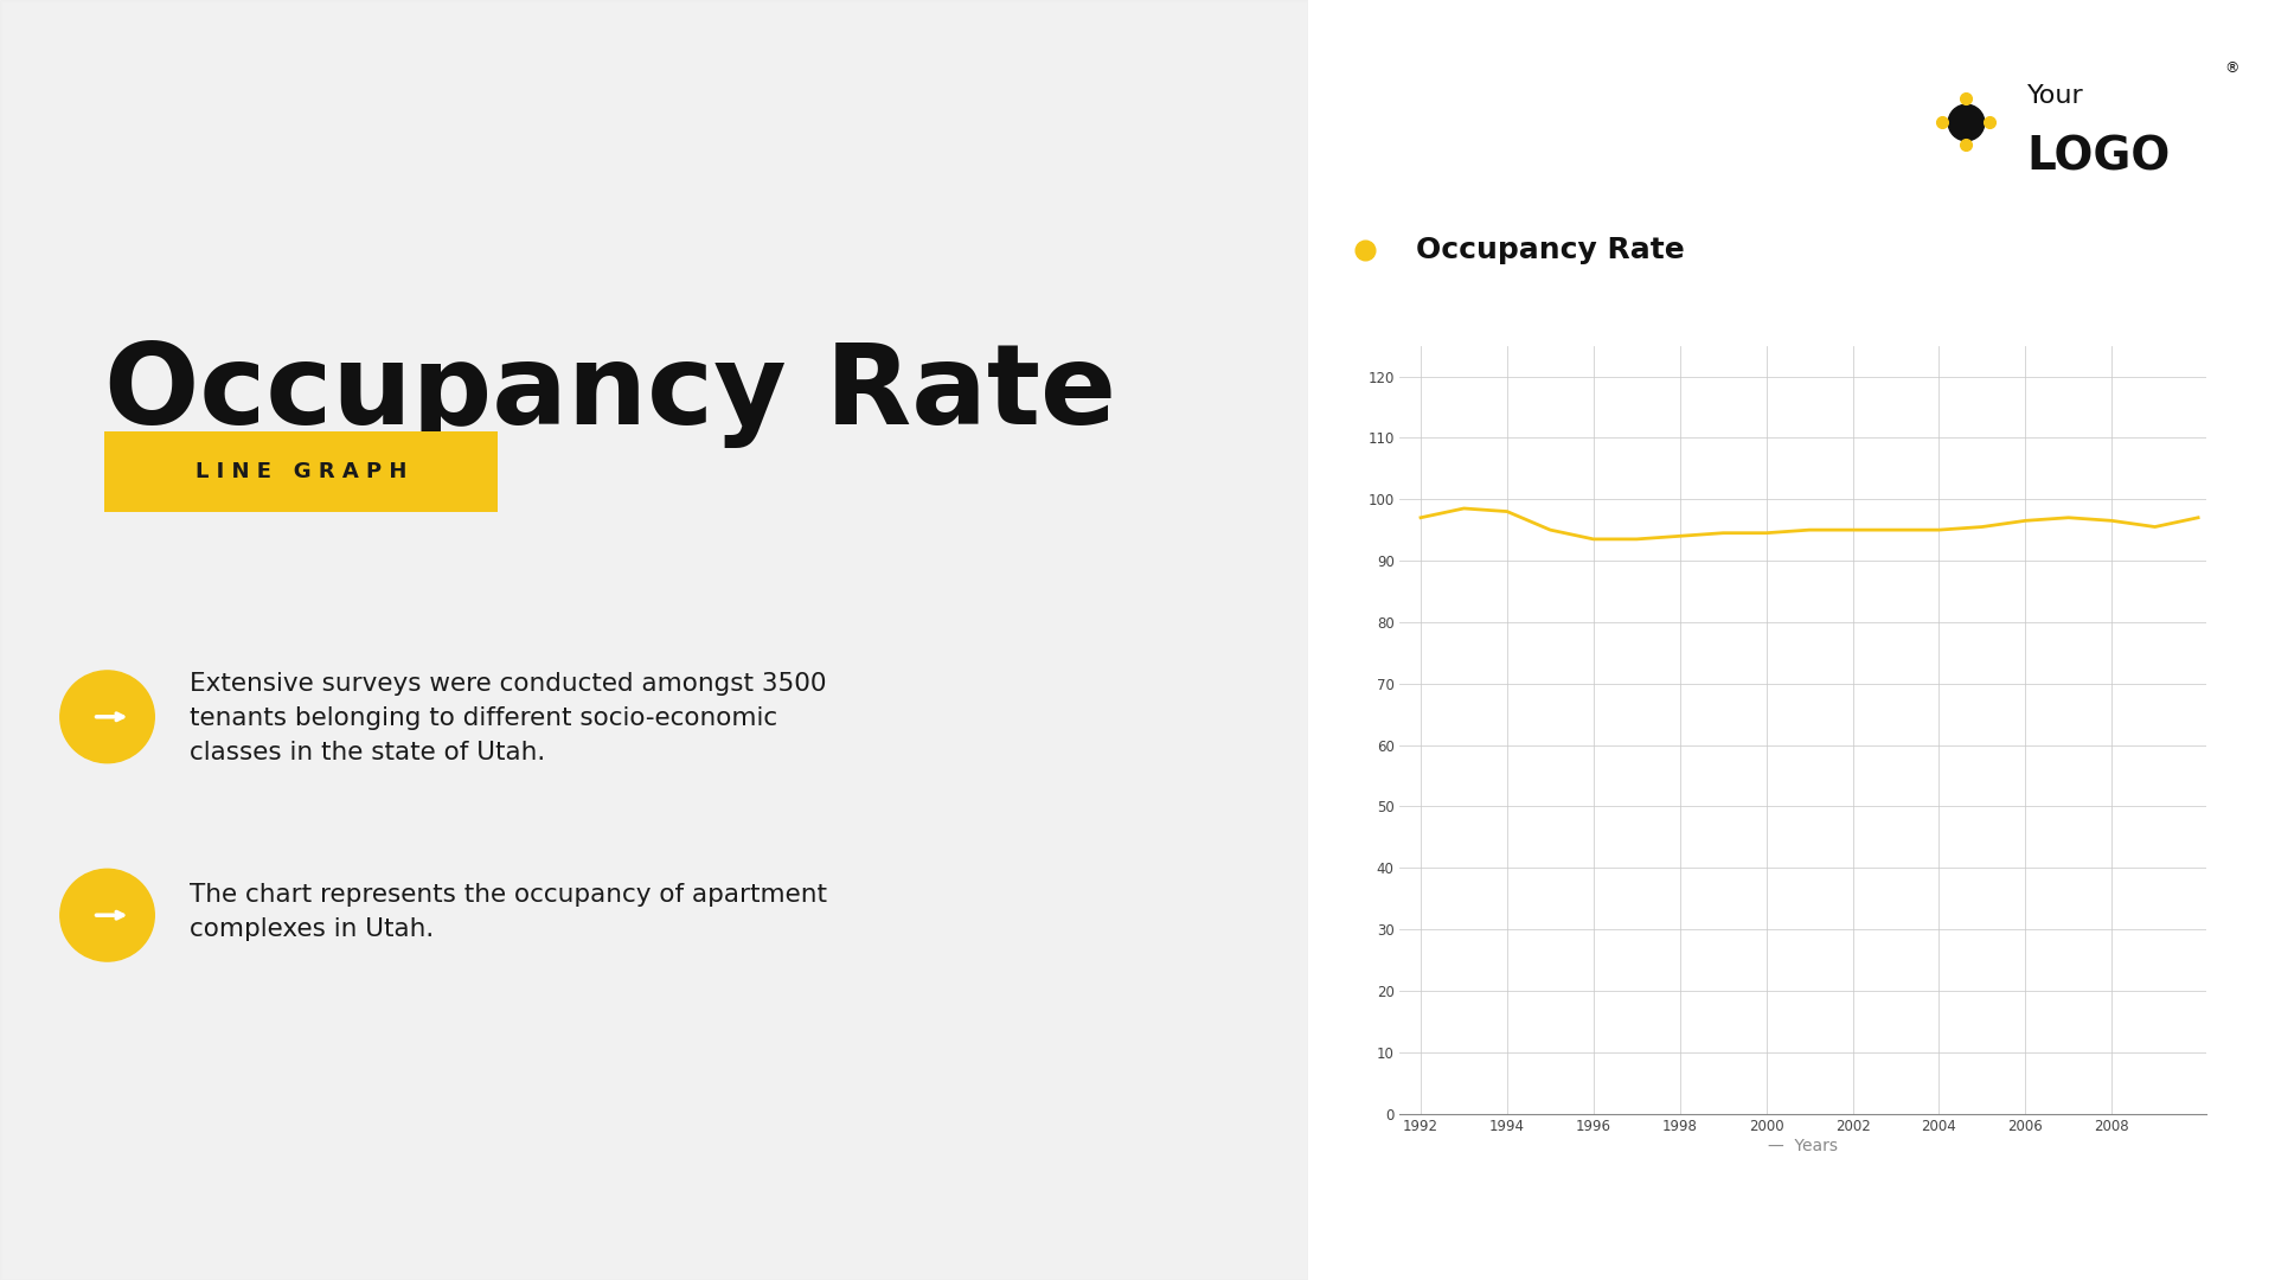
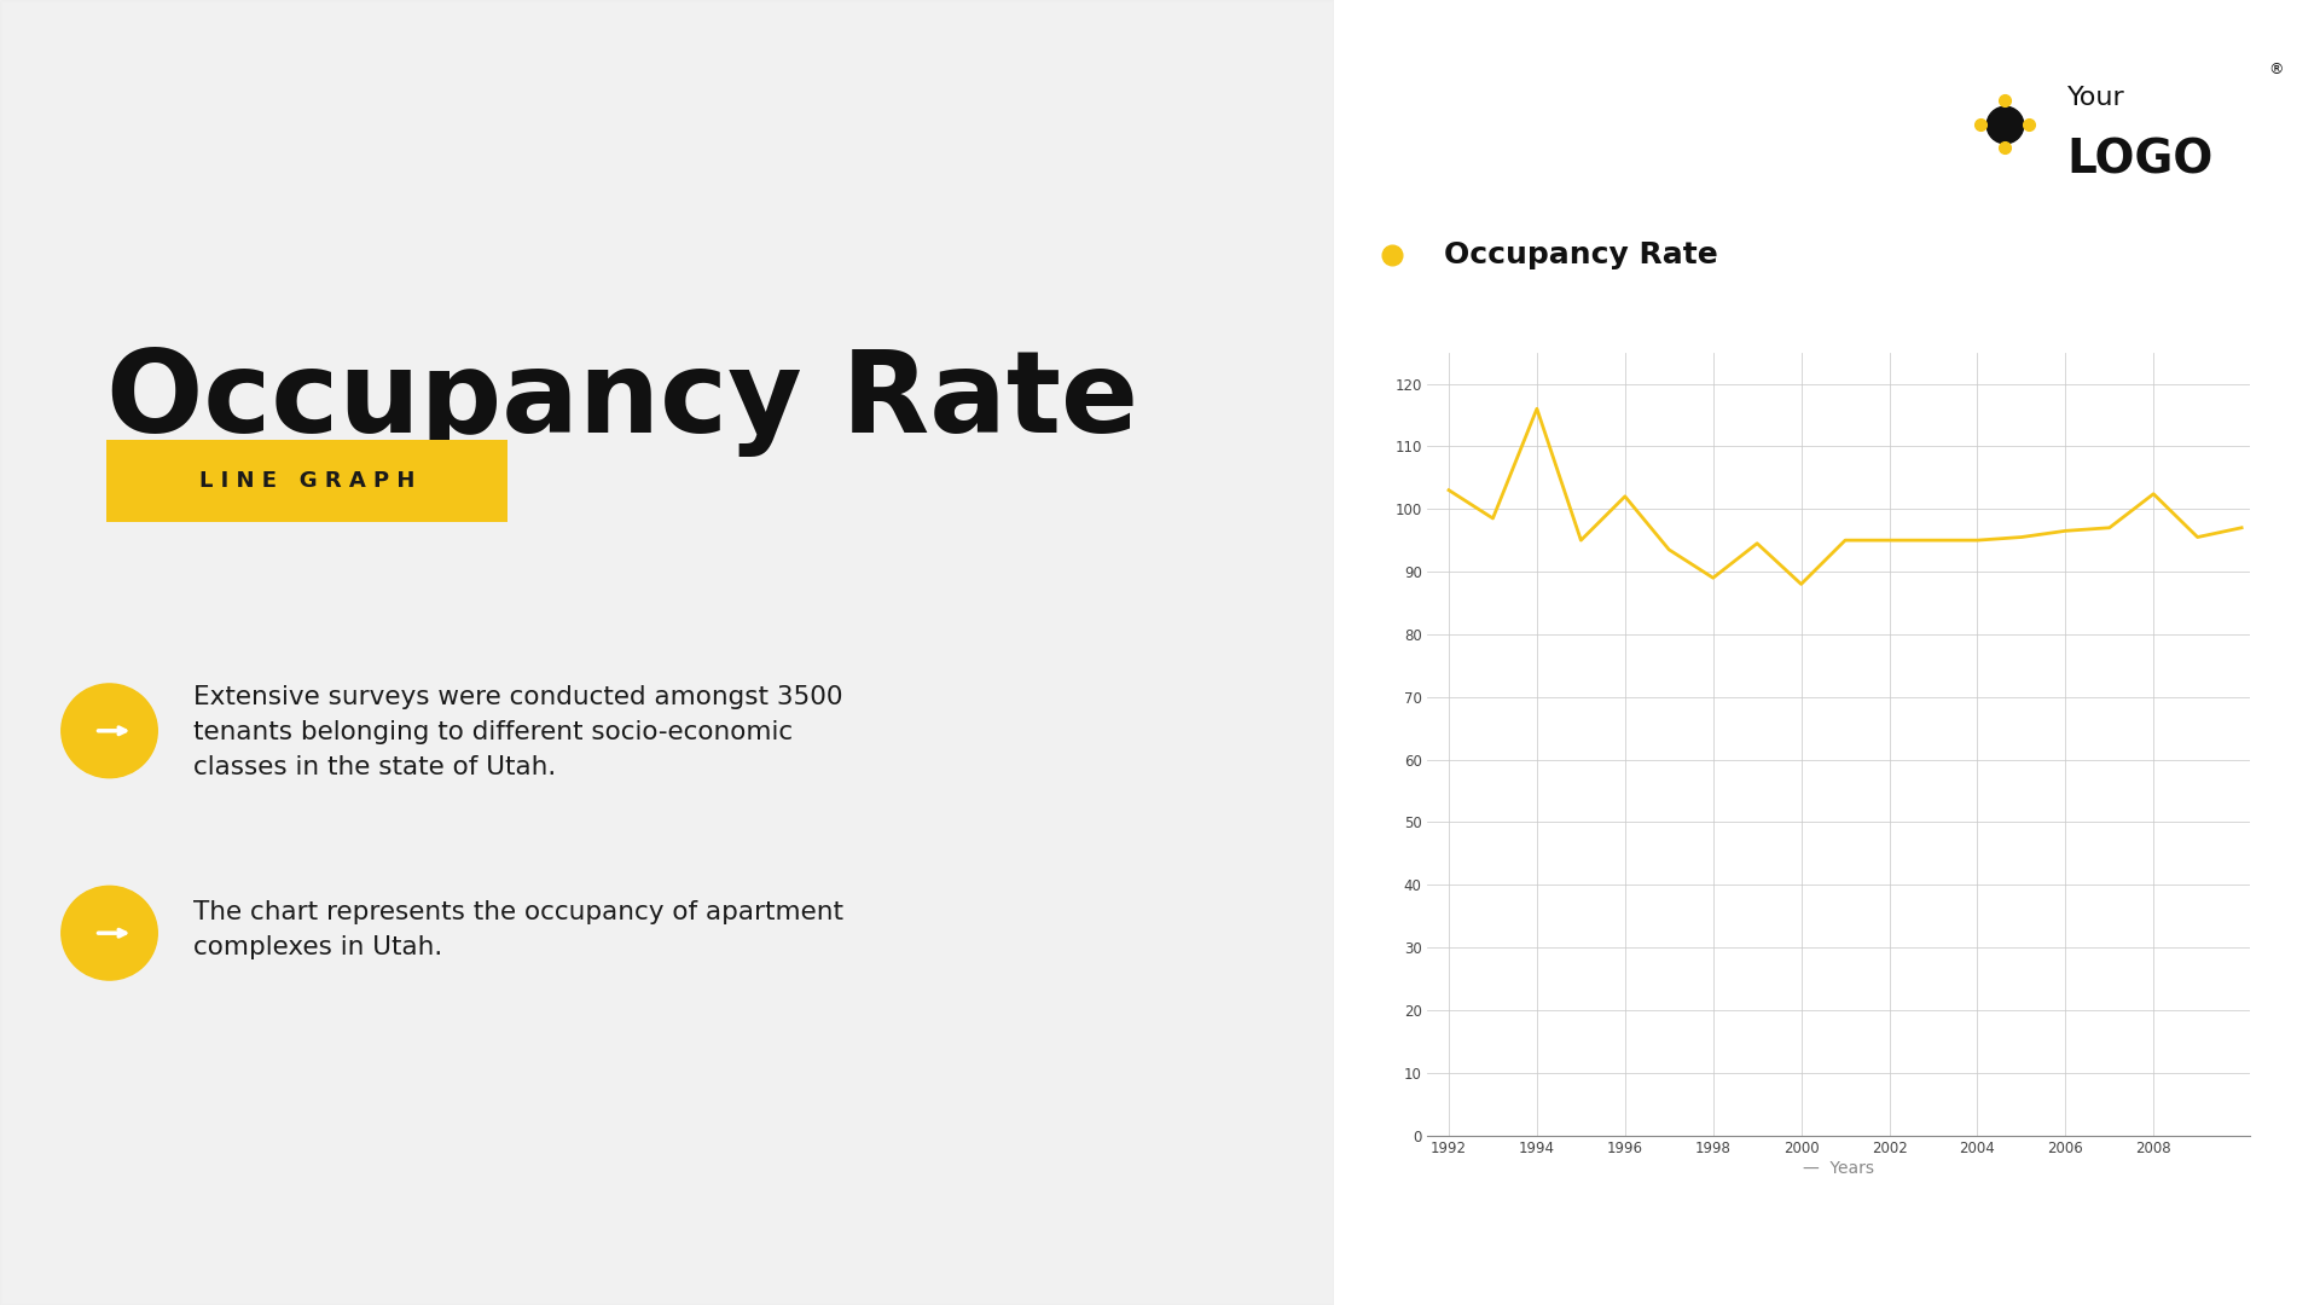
1992: 97.0 -> 103.0
1994: 98.0 -> 116.0
1996: 93.5 -> 102.0
1998: 94.0 -> 89.0
2000: 94.5 -> 88.0
2008: 96.5 -> 102.4
